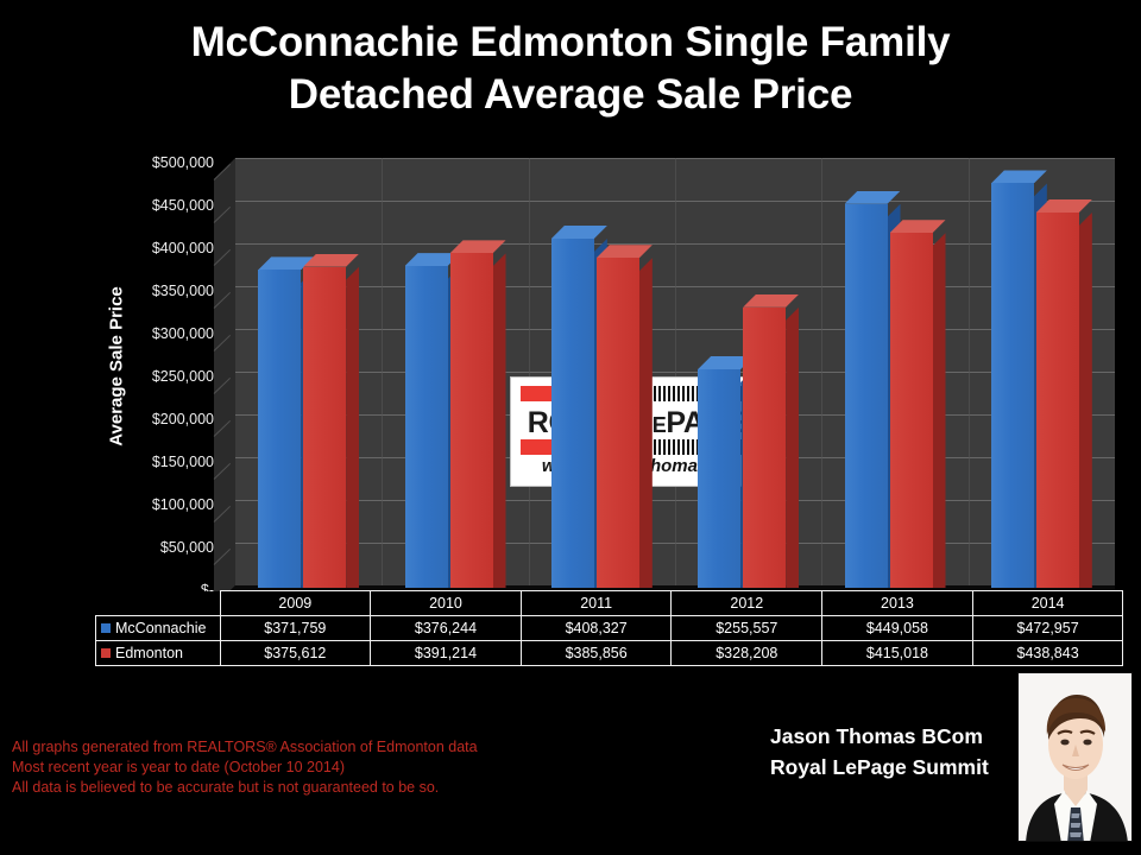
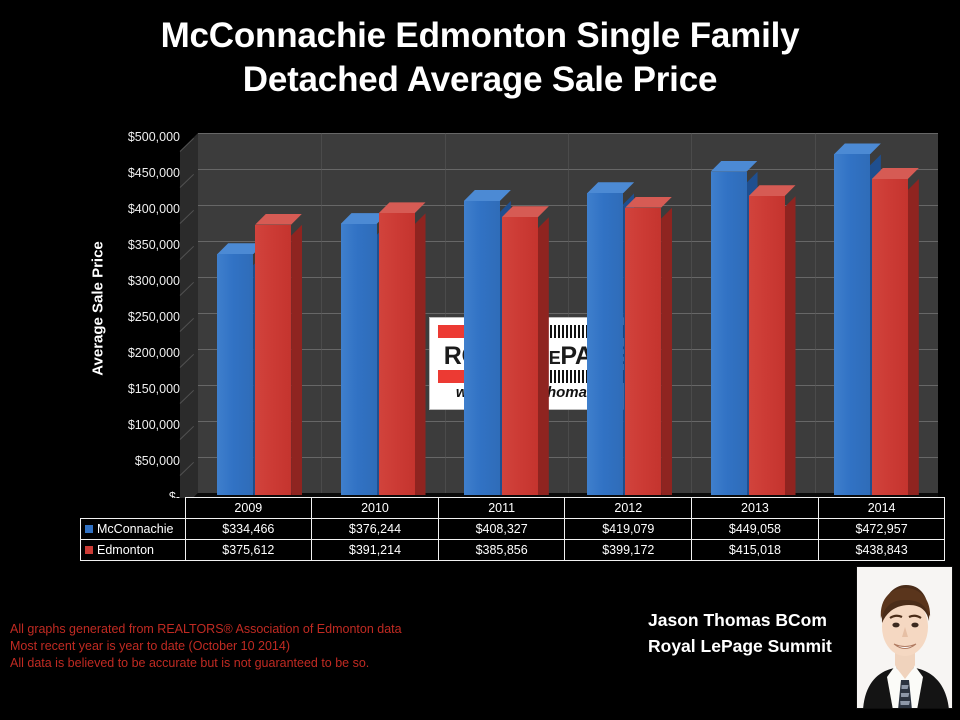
McConnachie/2009: $371,759 -> $334,466
McConnachie/2012: $255,557 -> $419,079
Edmonton/2012: $328,208 -> $399,172
